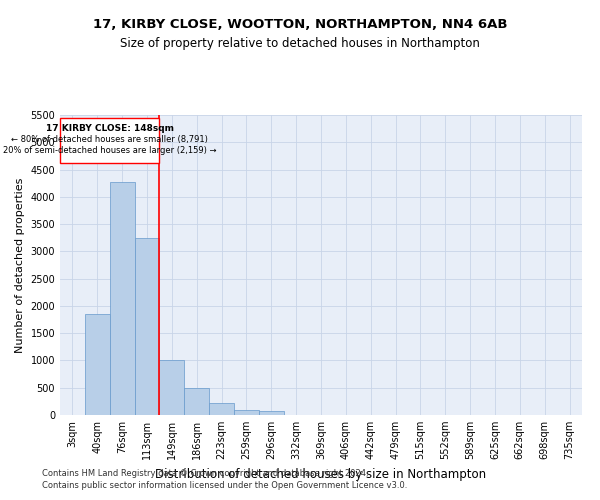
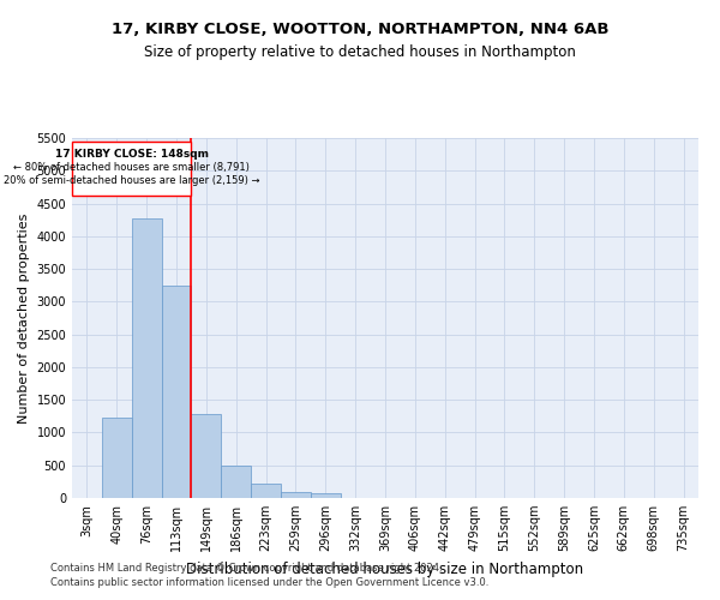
40sqm: 1860 -> 1230
149sqm: 1000 -> 1290
